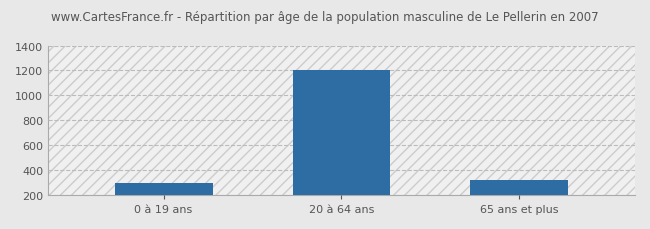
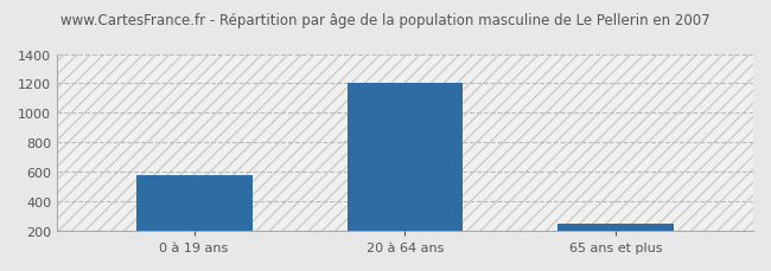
0 à 19 ans: 300 -> 580
65 ans et plus: 320 -> 240
